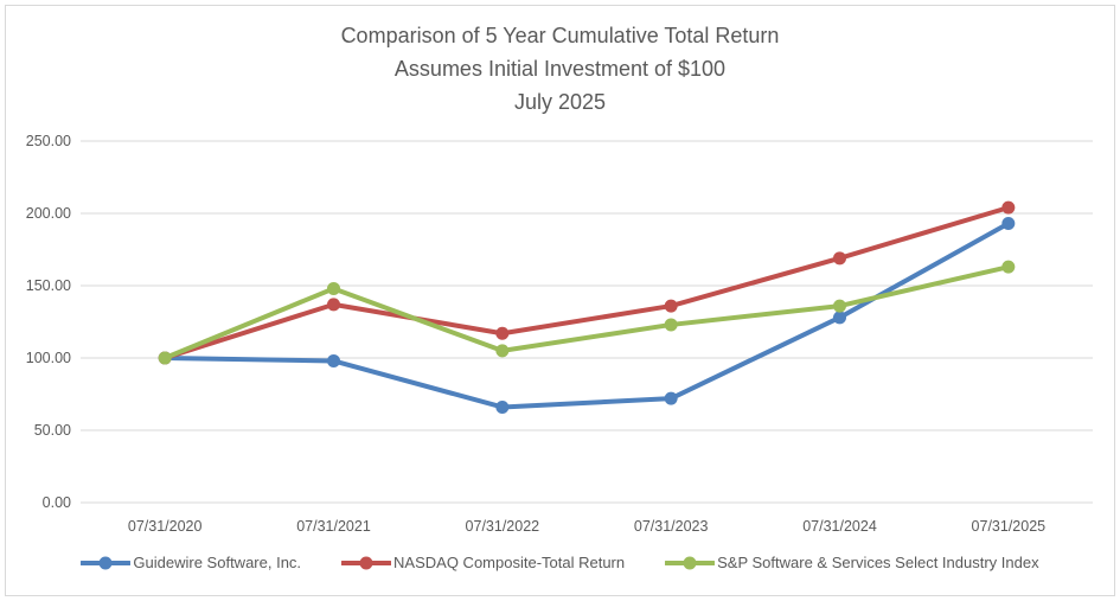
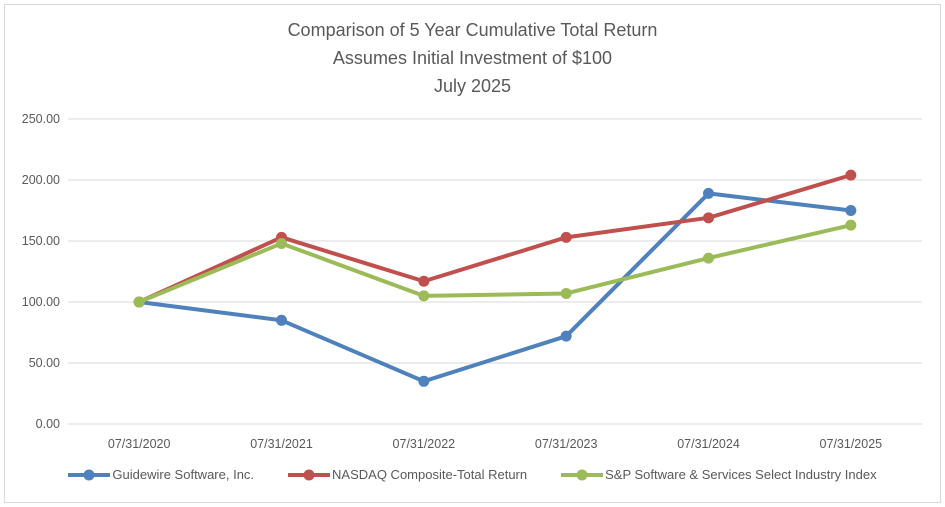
Guidewire Software, Inc./07/31/2021: 98 -> 85
NASDAQ Composite-Total Return/07/31/2021: 137 -> 153
Guidewire Software, Inc./07/31/2022: 66 -> 35
NASDAQ Composite-Total Return/07/31/2023: 136 -> 153
S&P Software & Services Select Industry Index/07/31/2023: 123 -> 107
Guidewire Software, Inc./07/31/2024: 128 -> 189
Guidewire Software, Inc./07/31/2025: 193 -> 175
